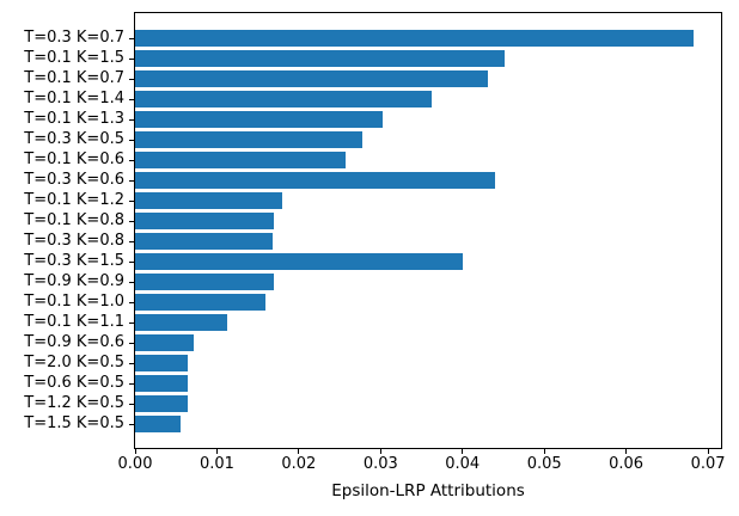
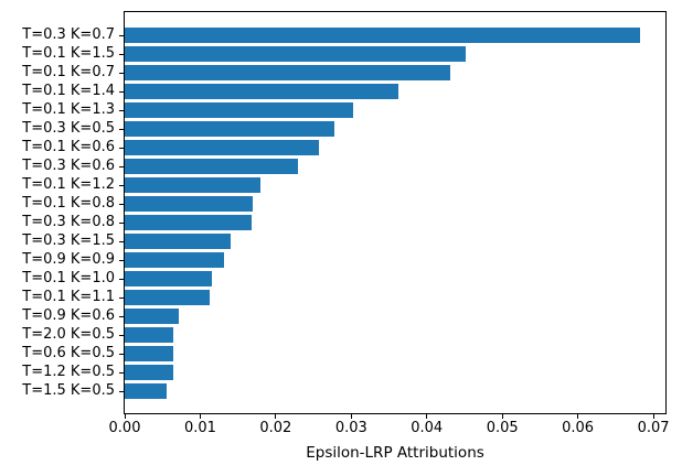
T=0.3 K=0.6: 0.044 -> 0.023
T=0.3 K=1.5: 0.040 -> 0.014
T=0.9 K=0.9: 0.017 -> 0.013
T=0.1 K=1.0: 0.016 -> 0.011
